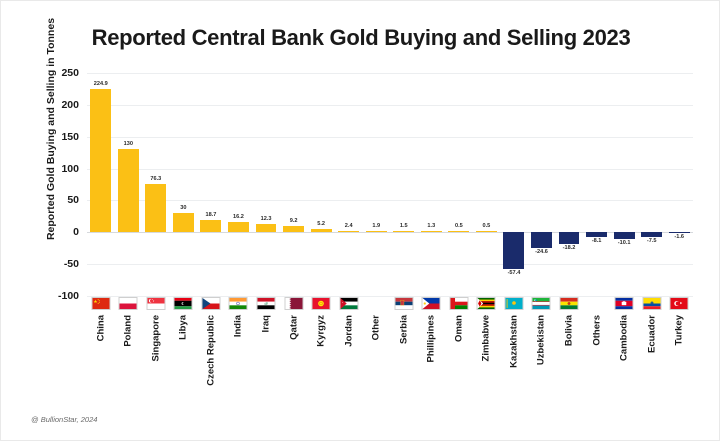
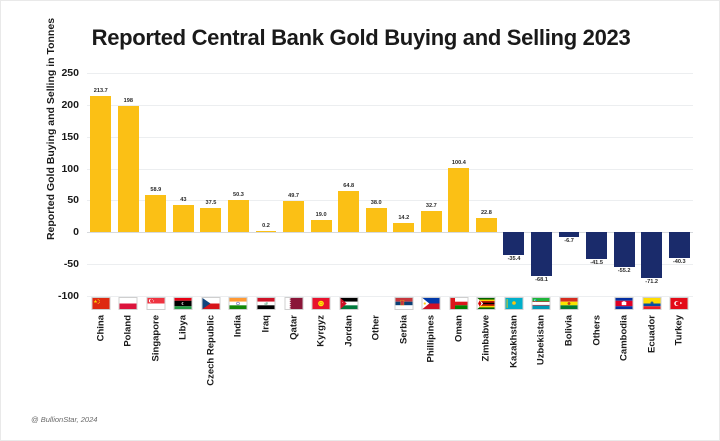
China: 224.9 -> 213.7
Poland: 130 -> 198
Singapore: 76.3 -> 58.9
Libya: 30 -> 43
Czech Republic: 18.7 -> 37.5
India: 16.2 -> 50.3
Iraq: 12.3 -> 0.2
Qatar: 9.2 -> 49.7
Kyrgyz: 5.2 -> 19.0
Jordan: 2.4 -> 64.8
Other: 1.9 -> 38.0
Serbia: 1.5 -> 14.2
Phillipines: 1.3 -> 32.7
Oman: 0.5 -> 100.4
Zimbabwe: 0.5 -> 22.8
Kazakhstan: -57.4 -> -35.4
Uzbekistan: -24.6 -> -68.1
Bolivia: -18.2 -> -6.7
Others: -8.1 -> -41.5
Cambodia: -10.1 -> -55.2
Ecuador: -7.5 -> -71.2
Turkey: -1.6 -> -40.3
